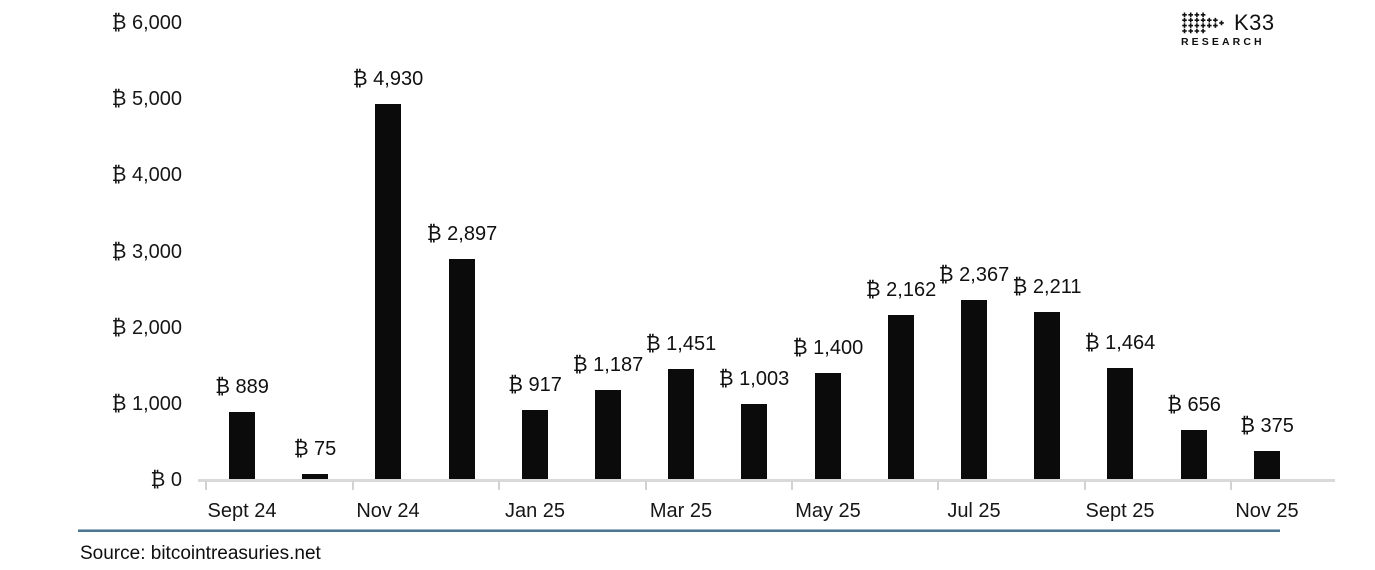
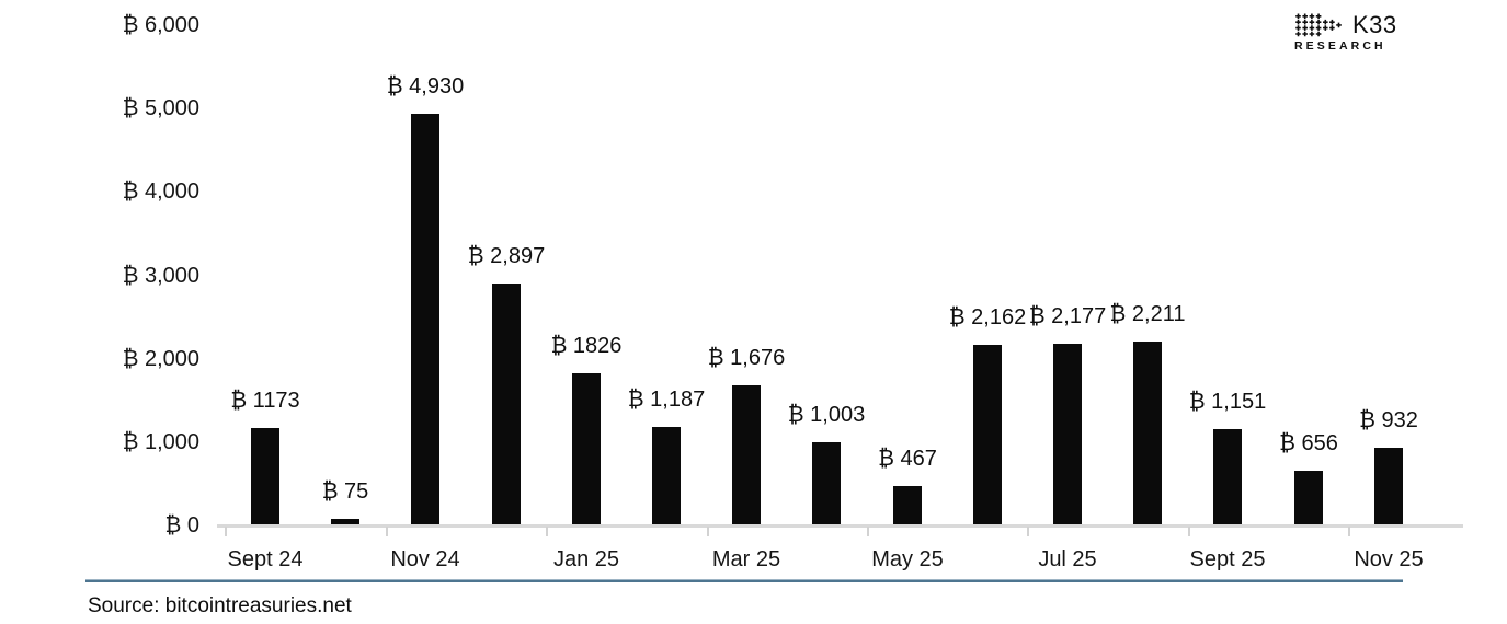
Sept 24: 889 -> 1173
Jan 25: 917 -> 1826
Mar 25: 1,451 -> 1,676
May 25: 1,400 -> 467
Jul 25: 2,367 -> 2,177
Sept 25: 1,464 -> 1,151
Nov 25: 375 -> 932
